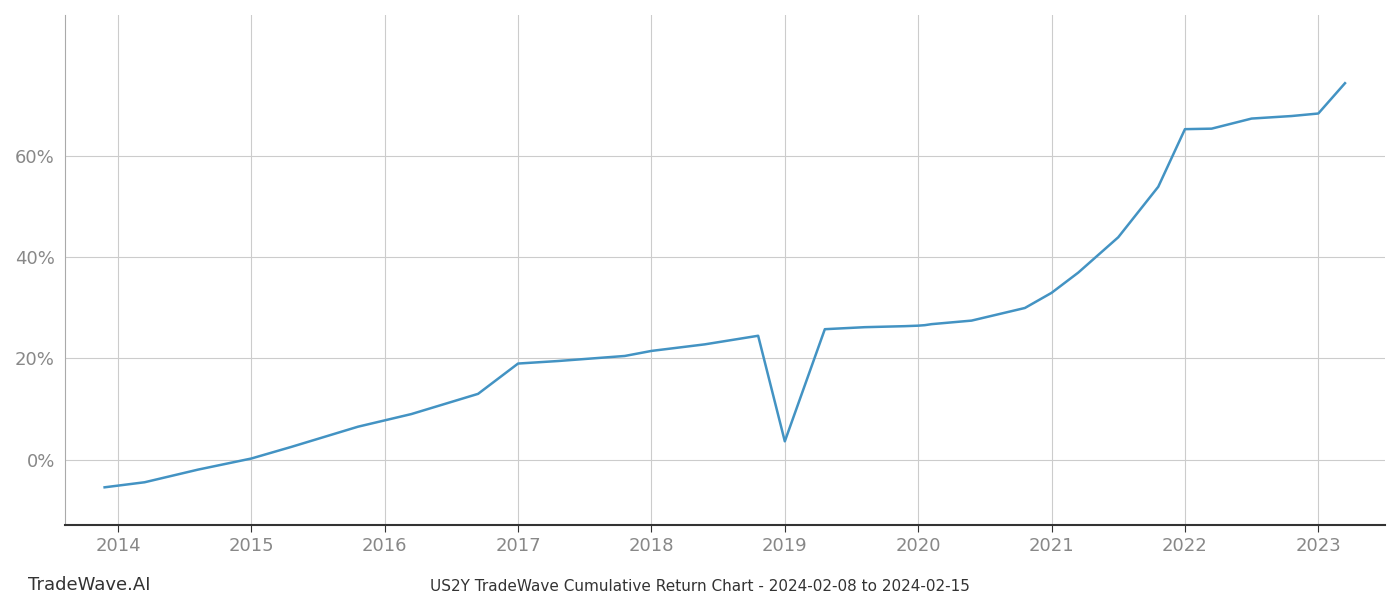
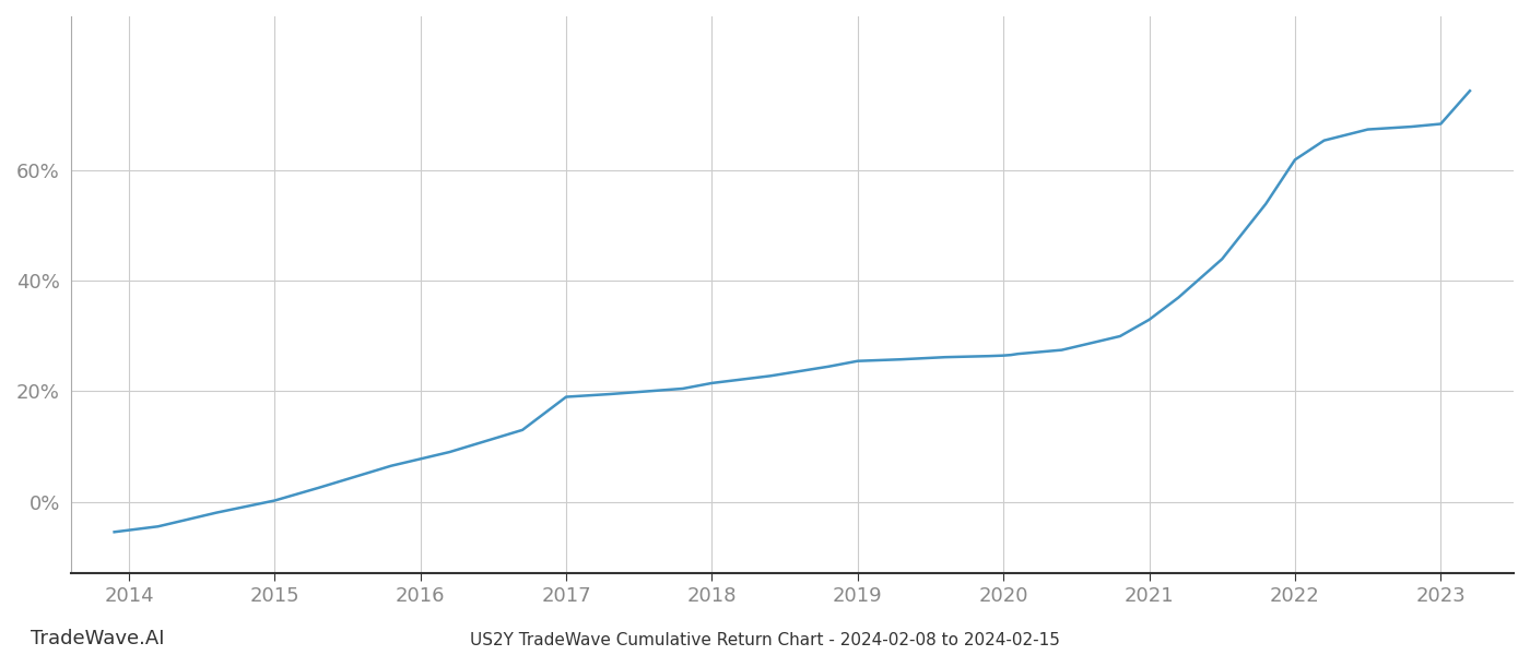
2019: 3.6% -> 25.5%
2022: 65.4% -> 62.0%
